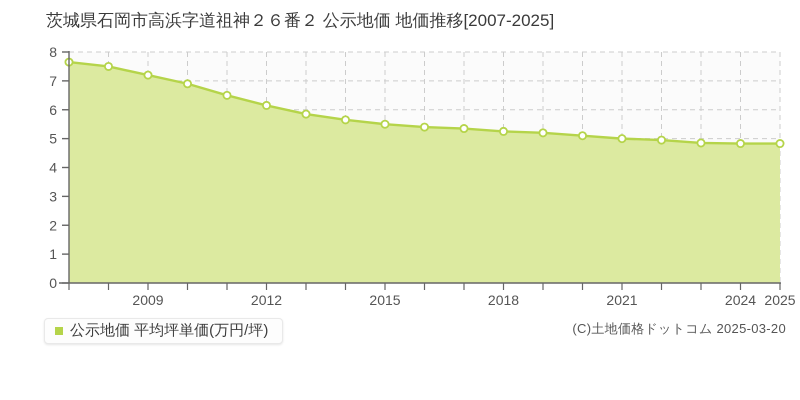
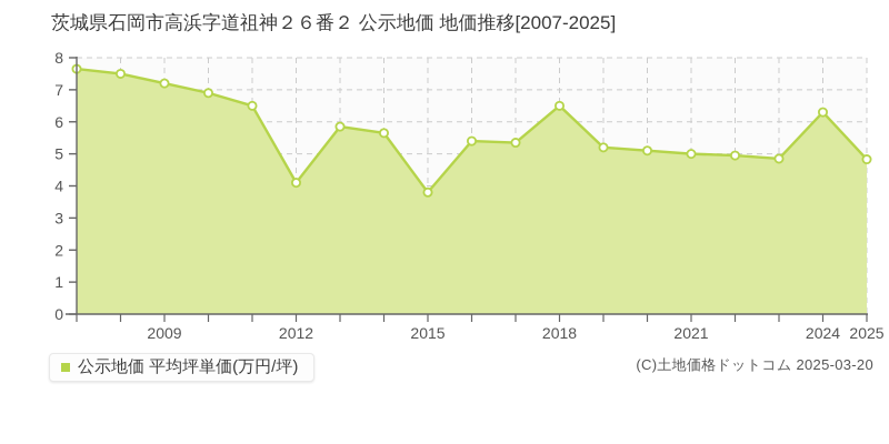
2012: 6.2 -> 4.1
2015: 5.5 -> 3.8
2018: 5.2 -> 6.5
2024: 4.8 -> 6.3
